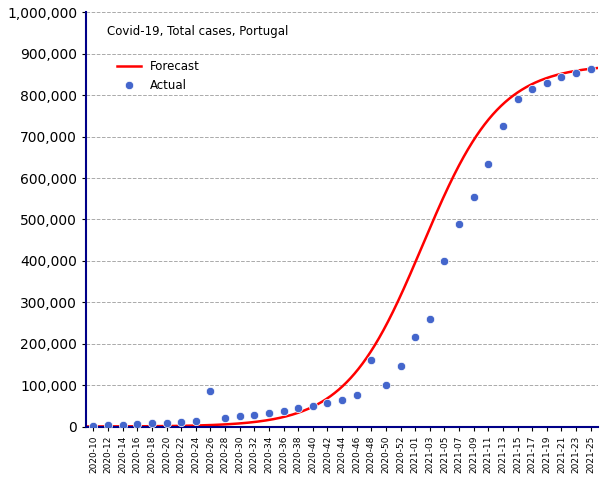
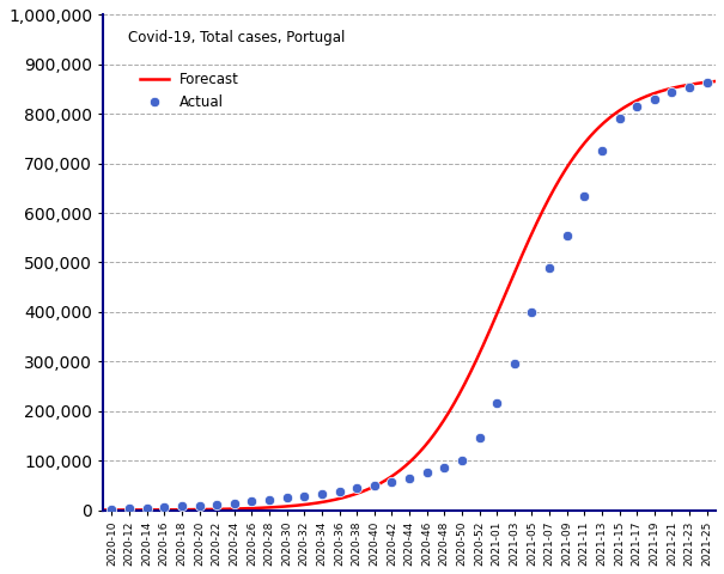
Actual/2020-26: 85,000 -> 17,000
Actual/2020-48: 160,000 -> 85,000
Actual/2021-03: 260,000 -> 295,000
